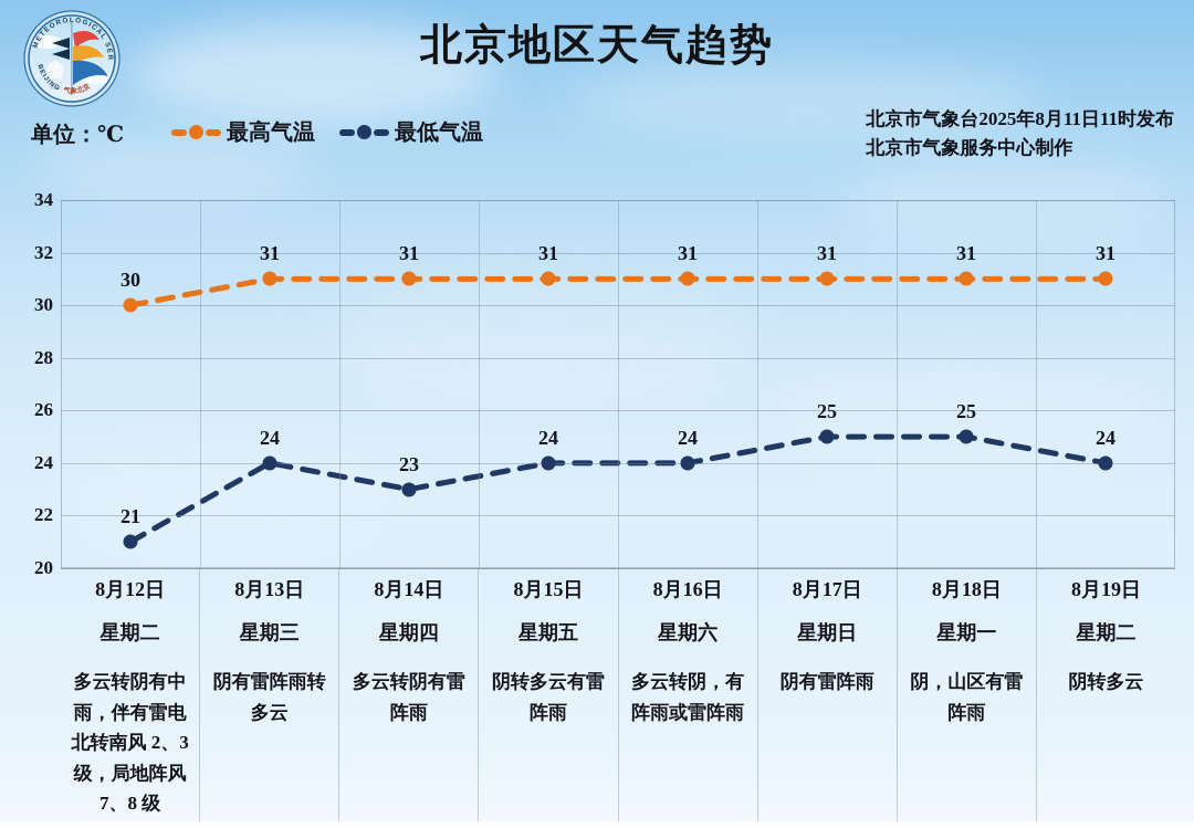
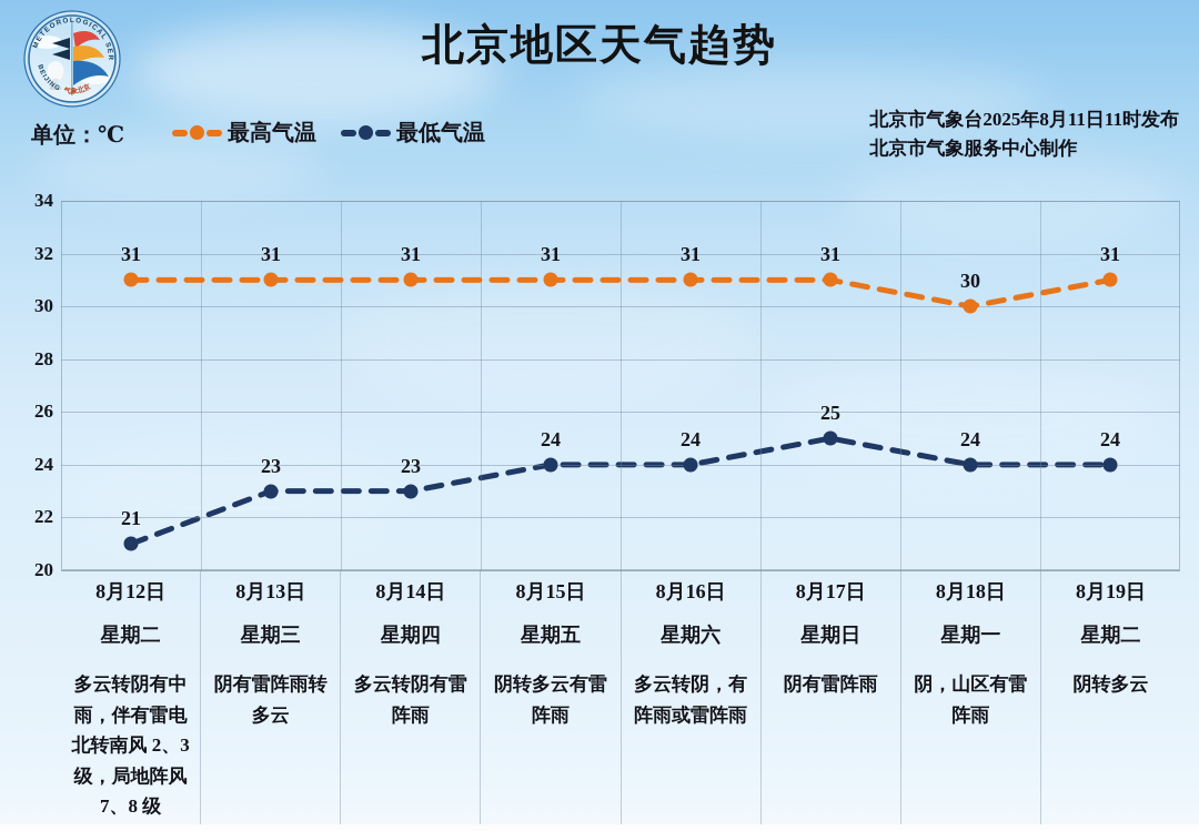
最高气温/8月12日: 30 -> 31
最低气温/8月13日: 24 -> 23
最高气温/8月18日: 31 -> 30
最低气温/8月18日: 25 -> 24
